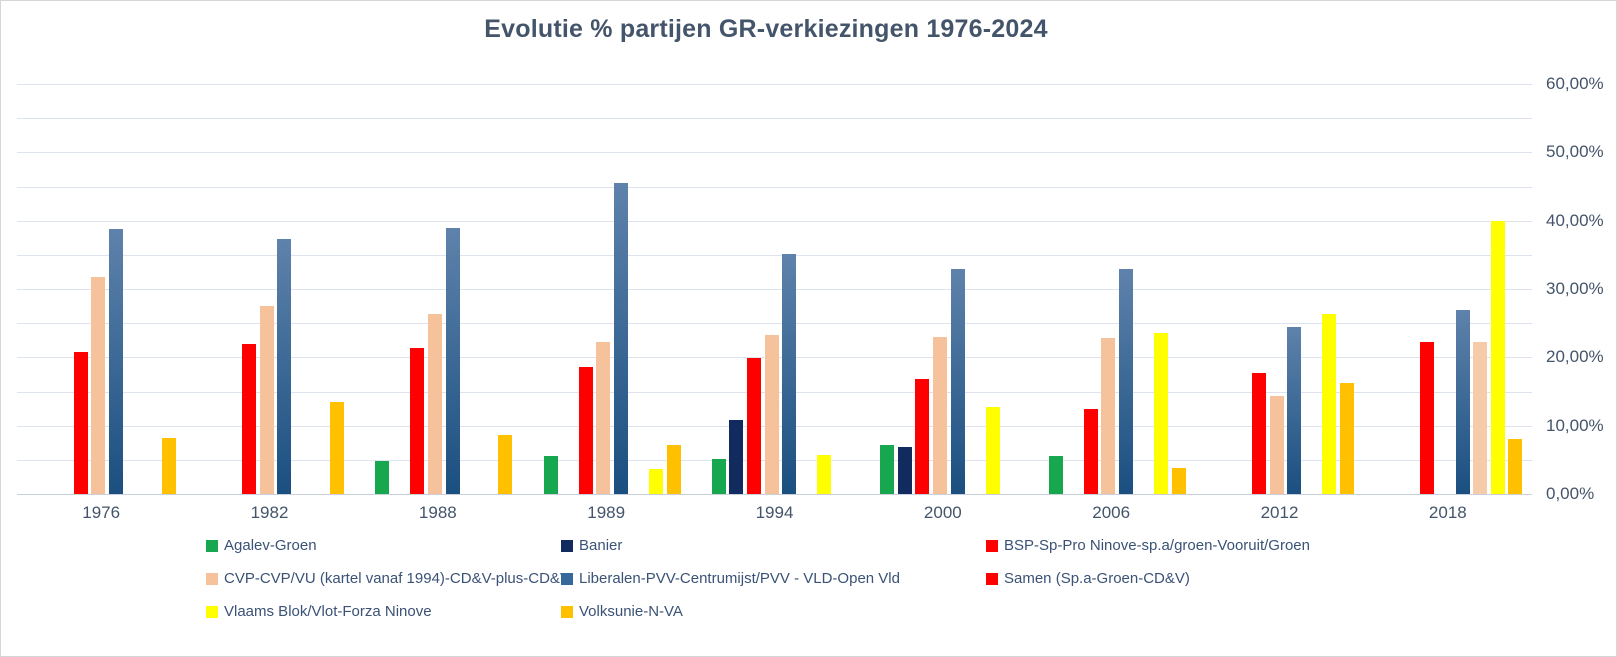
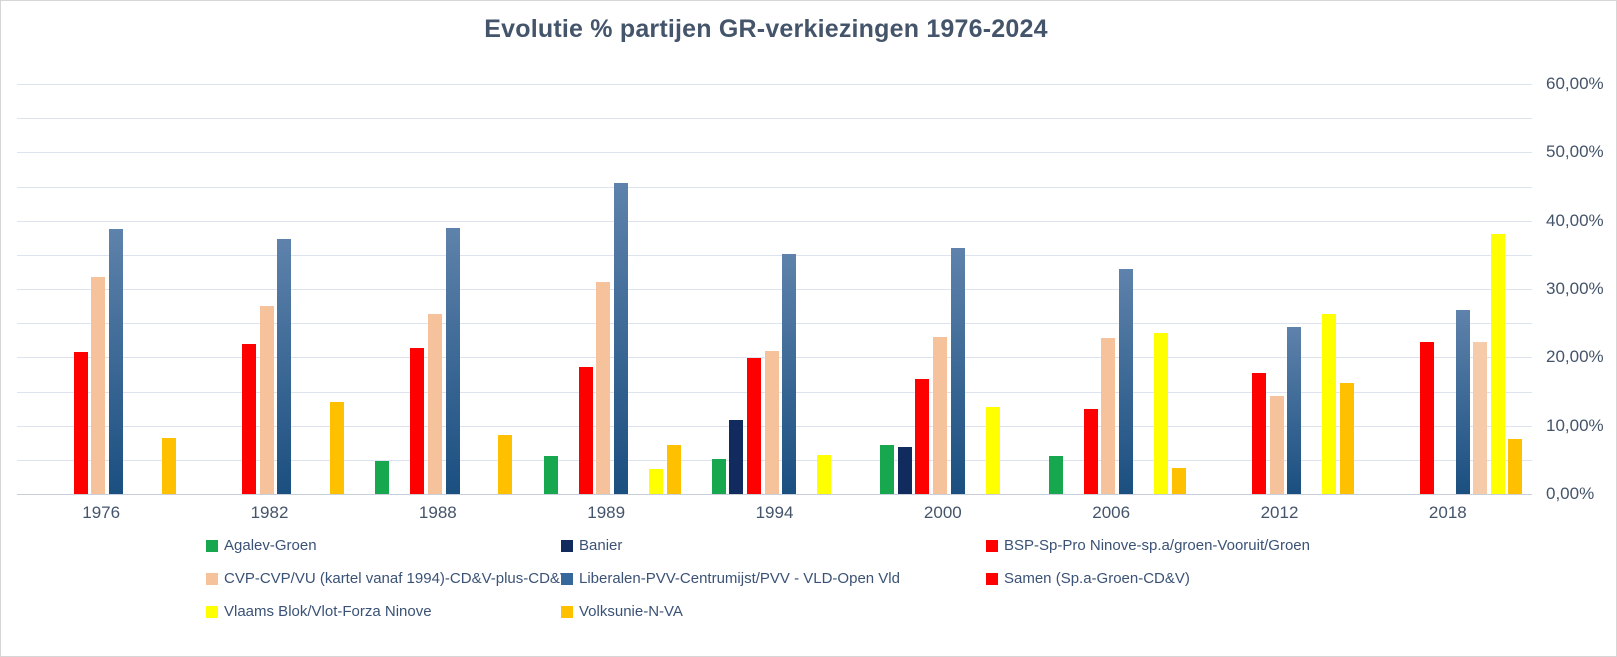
CVP-CVP/VU (kartel vanaf 1994)-CD&V-plus-CD&V/1989: 22% -> 31%
CVP-CVP/VU (kartel vanaf 1994)-CD&V-plus-CD&V/1994: 23% -> 21%
Liberalen-PVV-Centrumijst/PVV - VLD-Open Vld/2000: 33% -> 36%
Vlaams Blok/Vlot-Forza Ninove/2018: 40% -> 38%
